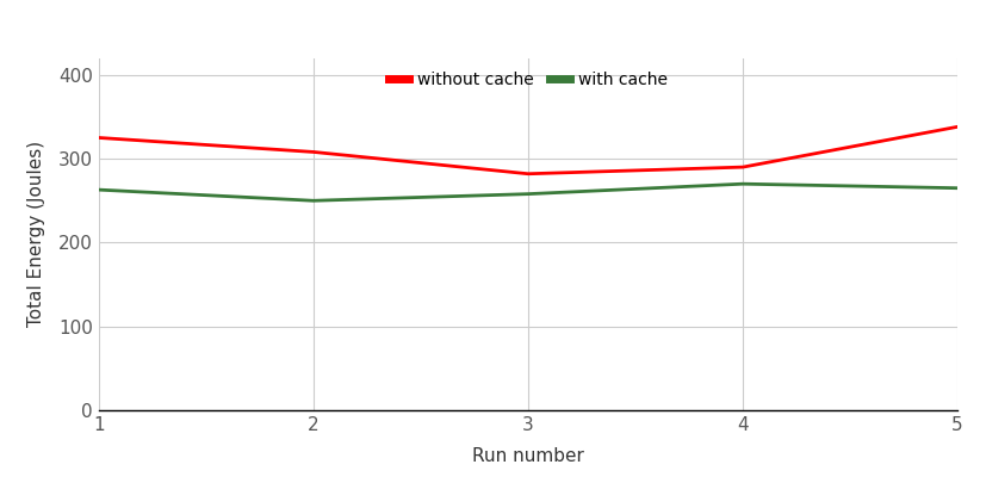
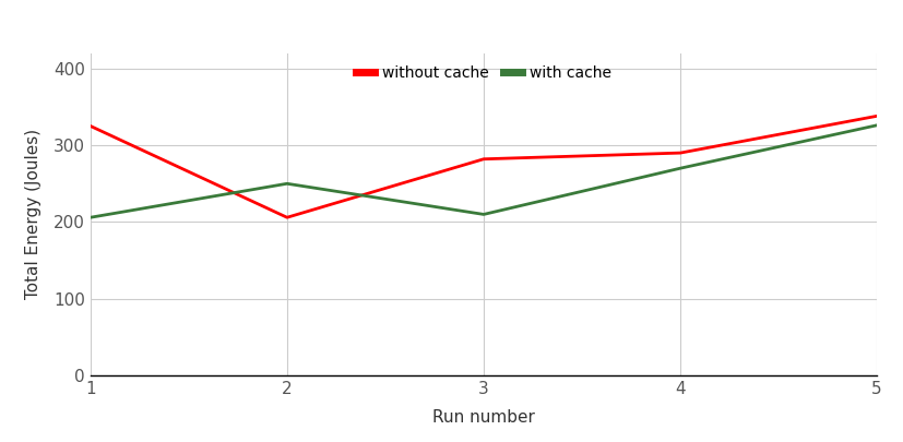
with cache/1: 263 -> 206
without cache/2: 308 -> 206
with cache/3: 258 -> 210
with cache/5: 265 -> 326
